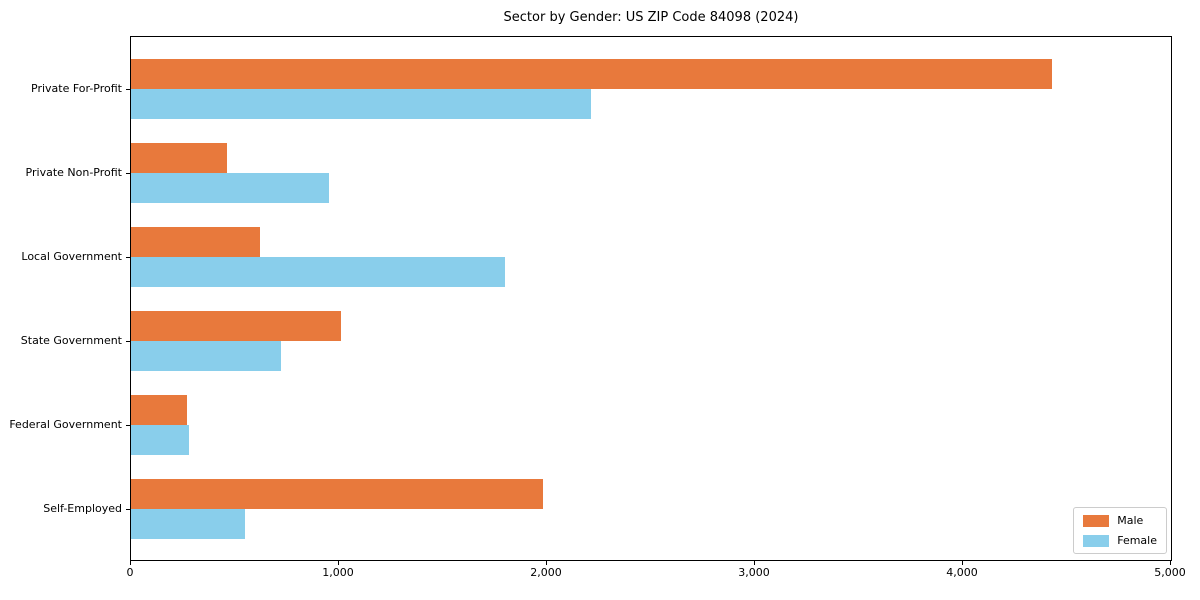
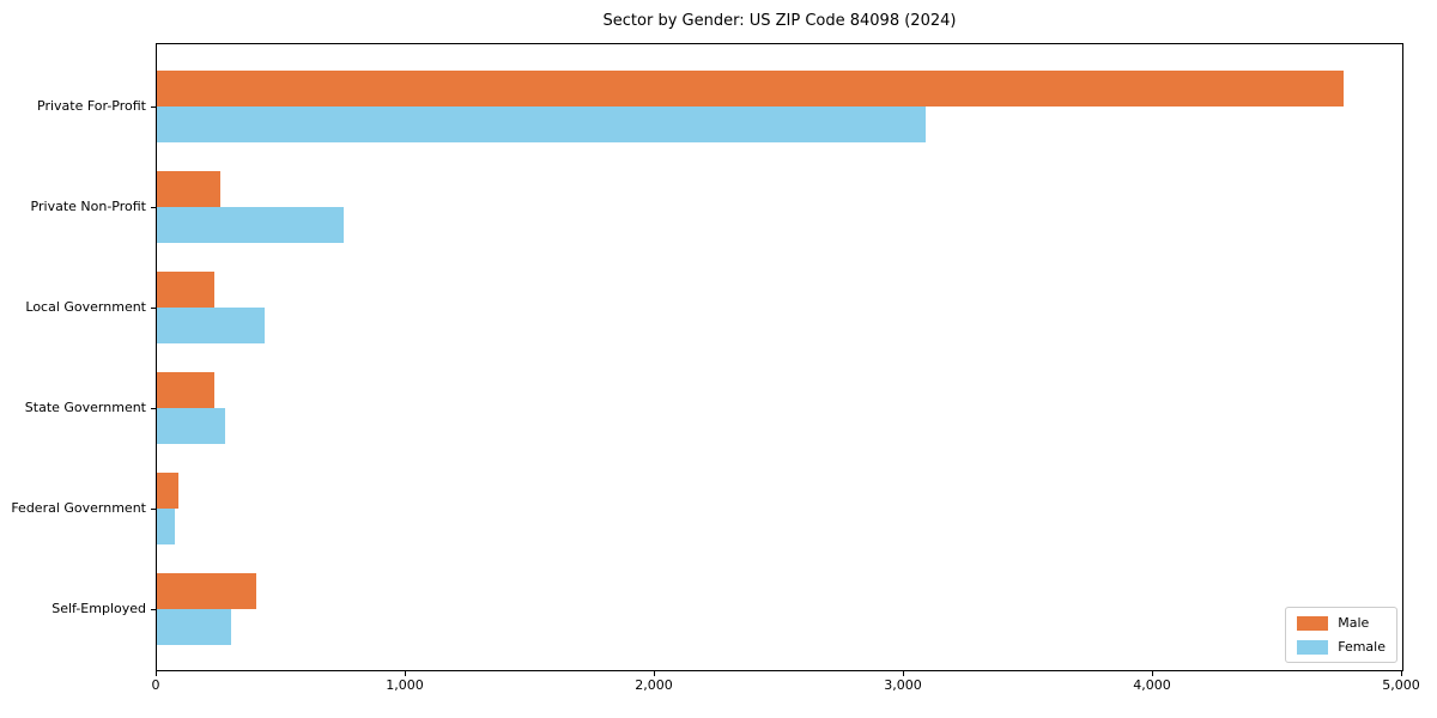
Male/Private For-Profit: 4430 -> 4760
Female/Private For-Profit: 2210 -> 3090
Male/Private Non-Profit: 460 -> 250
Female/Private Non-Profit: 950 -> 750
Male/Local Government: 620 -> 230
Female/Local Government: 1800 -> 430
Male/State Government: 1010 -> 230
Female/State Government: 720 -> 270
Male/Federal Government: 270 -> 90
Female/Federal Government: 280 -> 70
Male/Self-Employed: 1980 -> 400
Female/Self-Employed: 550 -> 300
